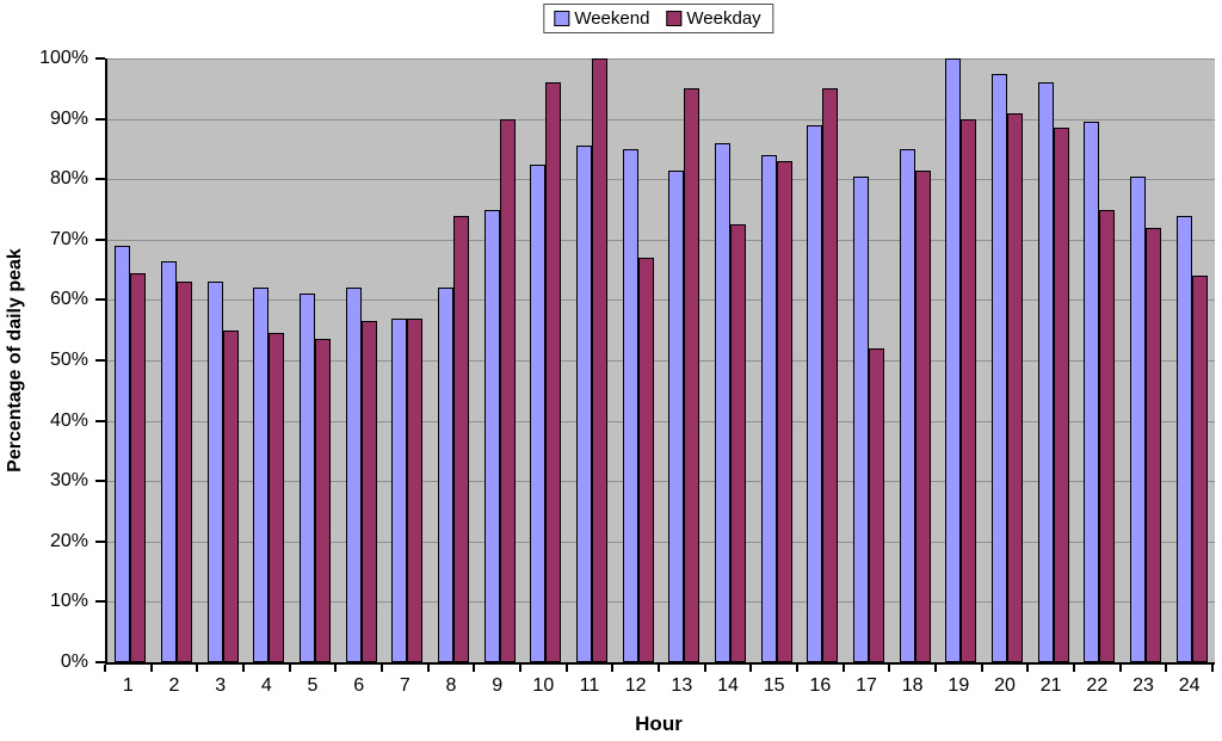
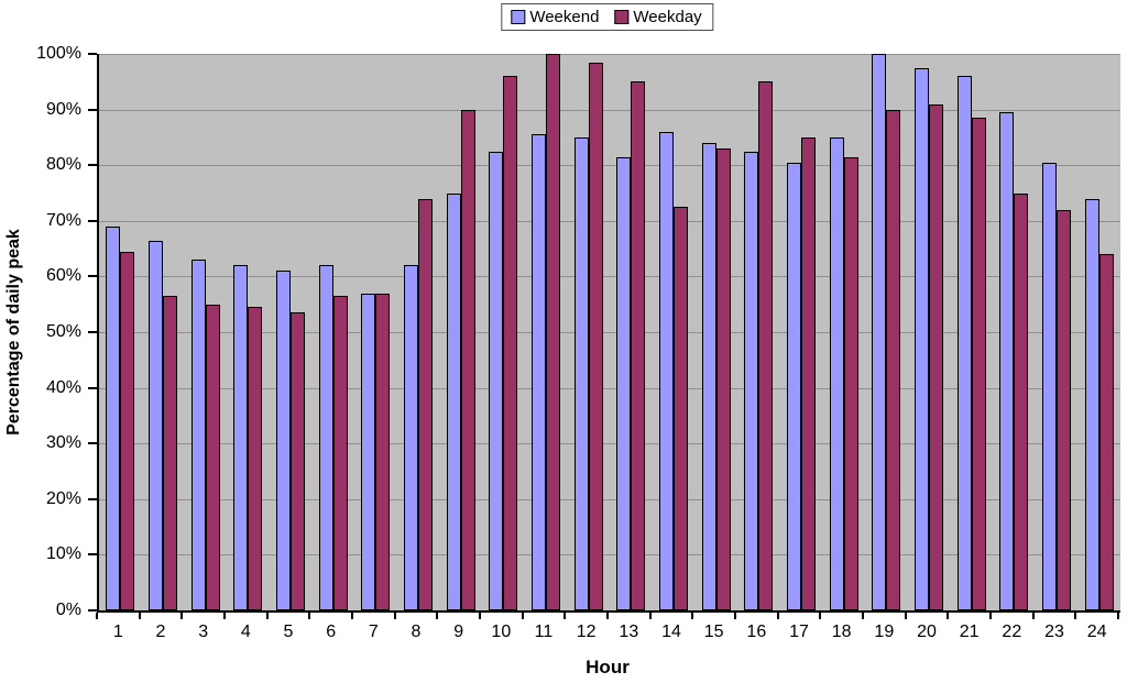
Weekday/2: 63% -> 56%
Weekday/12: 67% -> 98%
Weekend/16: 89% -> 82%
Weekday/17: 52% -> 85%
